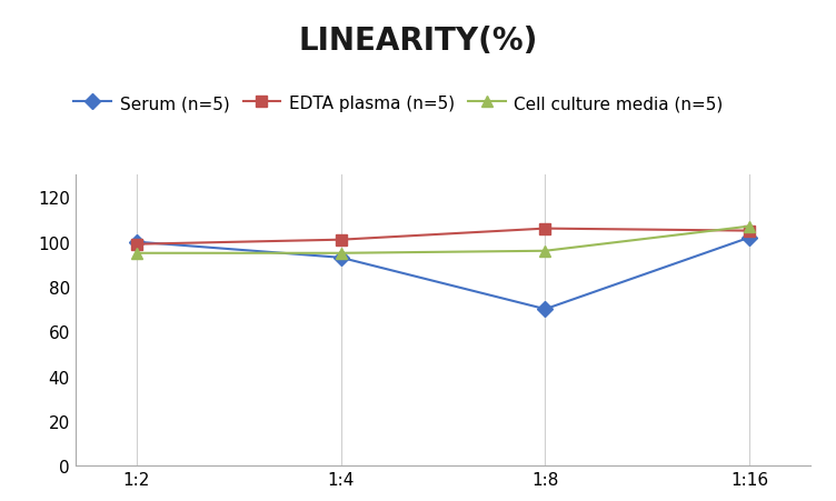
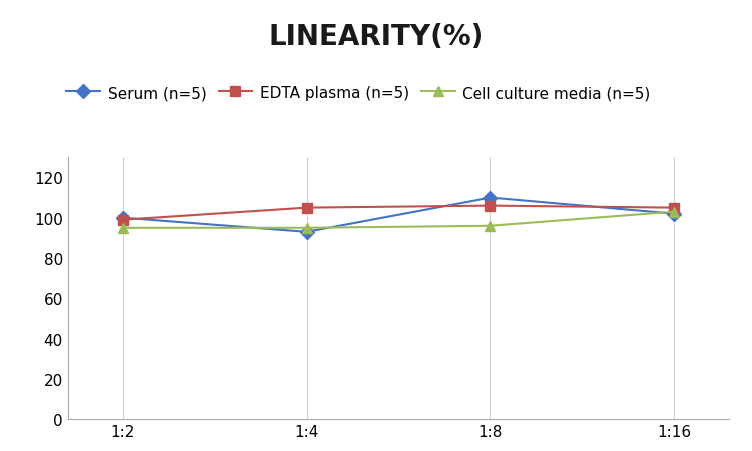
EDTA plasma (n=5)/1:4: 101 -> 105
Serum (n=5)/1:8: 70 -> 110
Cell culture media (n=5)/1:16: 107 -> 103
